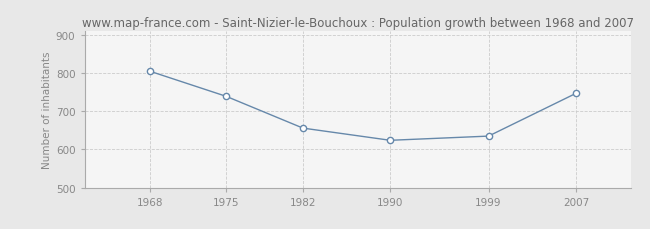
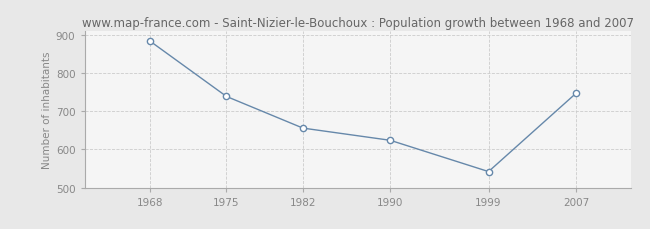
1968: 805 -> 884
1999: 635 -> 542
